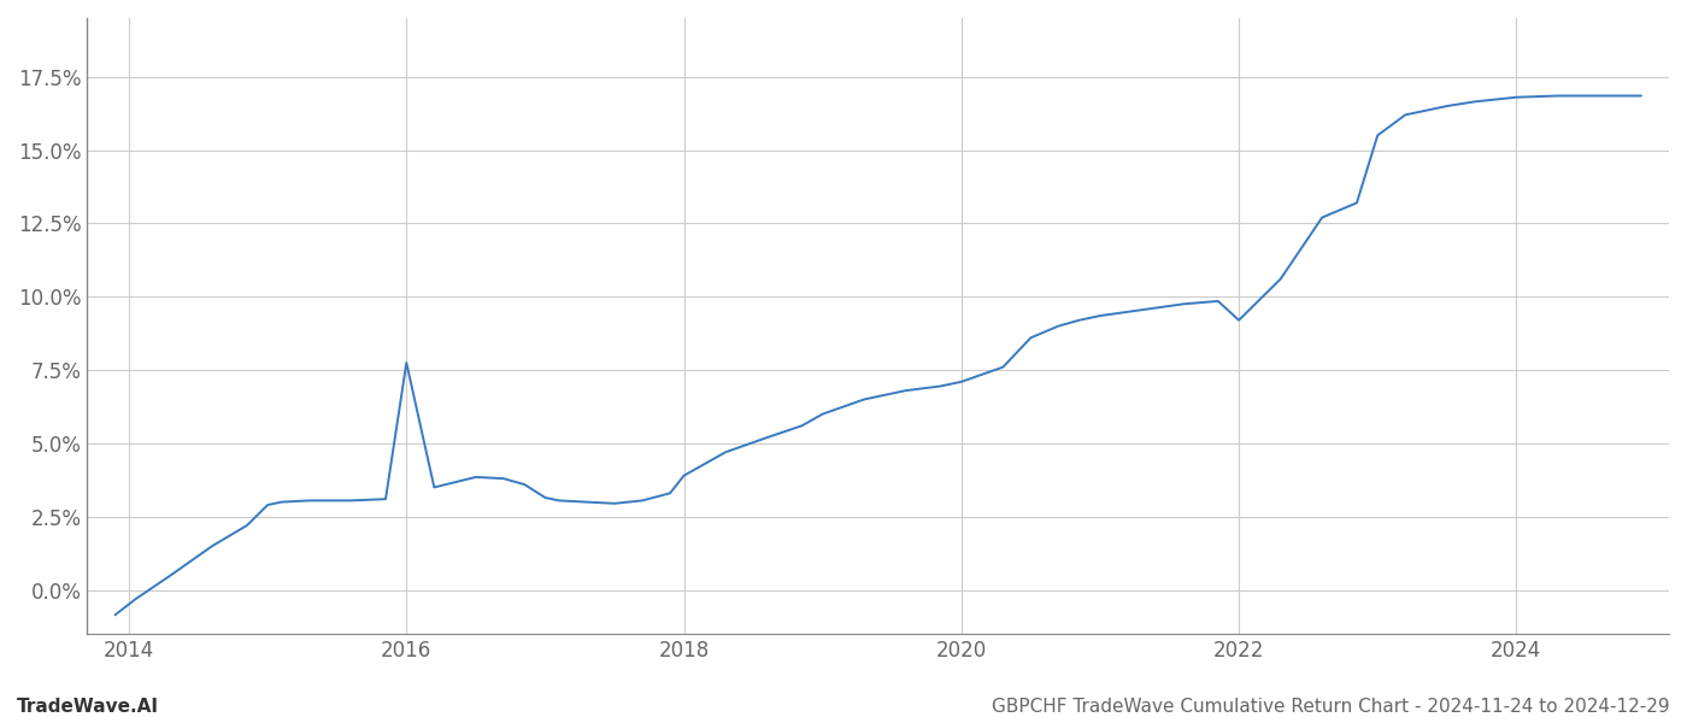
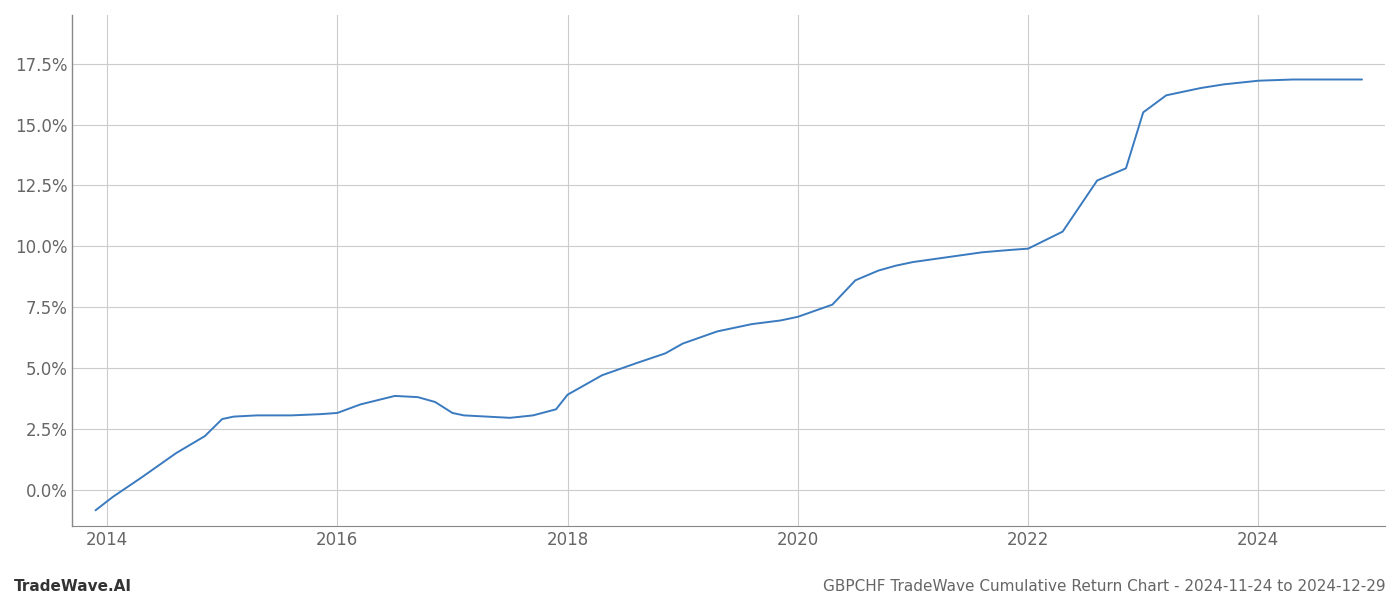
2016: 7.75% -> 3.15%
2022: 9.20% -> 9.90%
